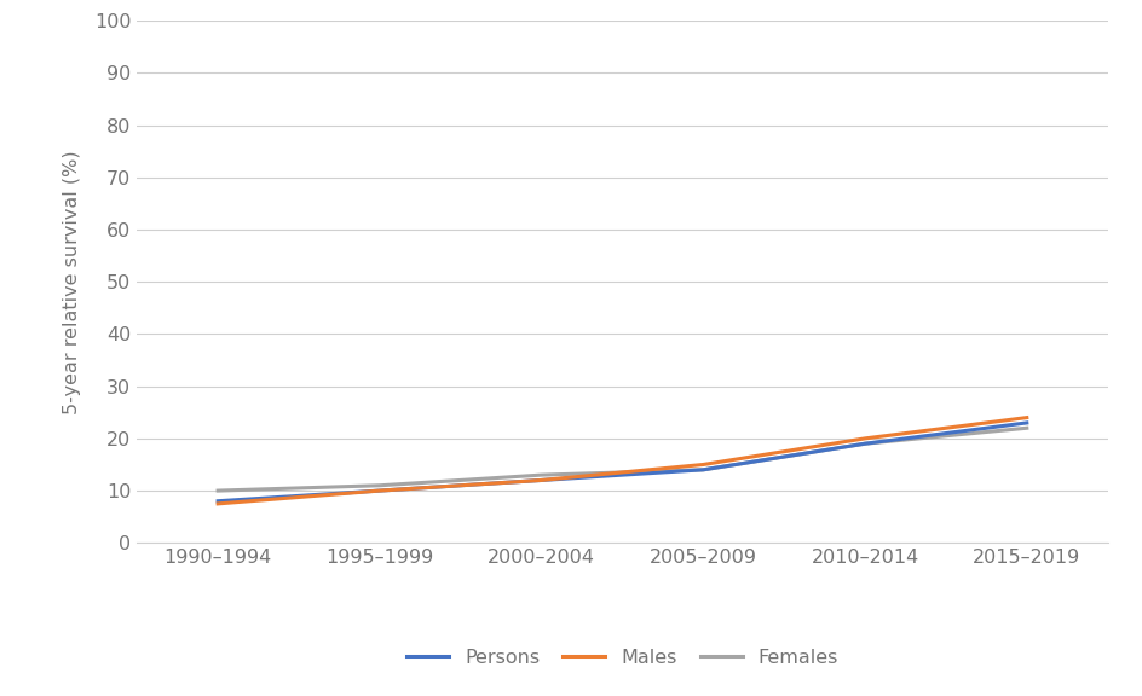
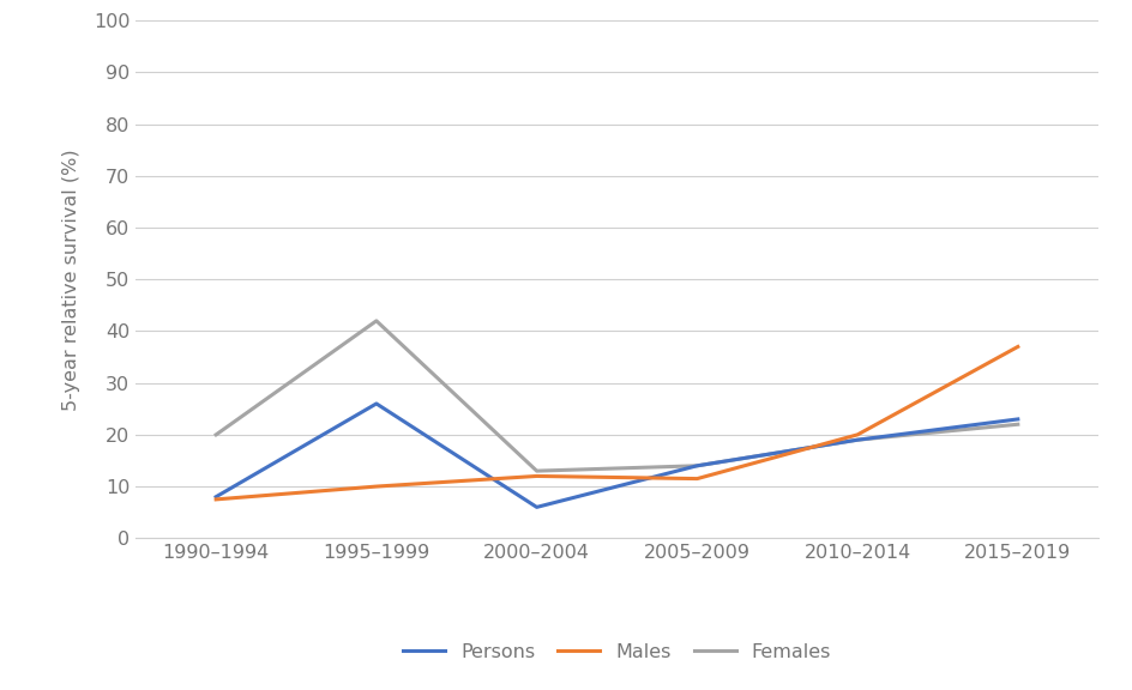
Females/1990–1994: 10 -> 20
Persons/1995–1999: 10 -> 26
Females/1995–1999: 11 -> 42
Persons/2000–2004: 12 -> 6
Males/2005–2009: 15.0 -> 11.5
Males/2015–2019: 24.0 -> 37.0
